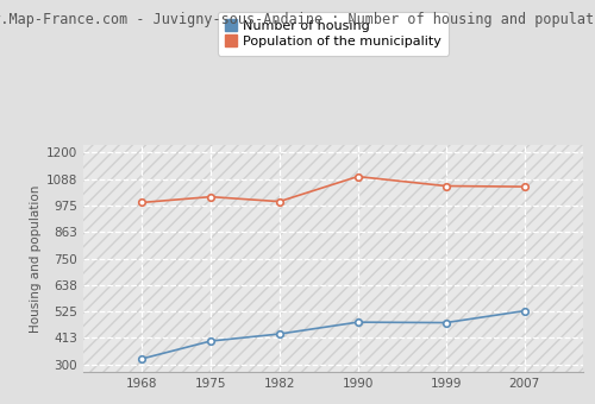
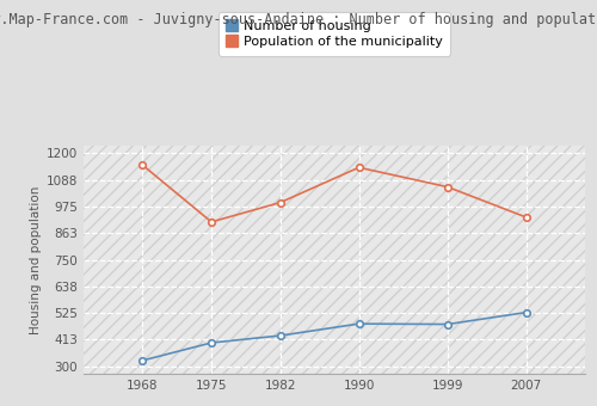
Population of the municipality/1968: 990 -> 1150
Population of the municipality/1975: 1010 -> 910
Population of the municipality/1990: 1100 -> 1140
Population of the municipality/2007: 1060 -> 930
